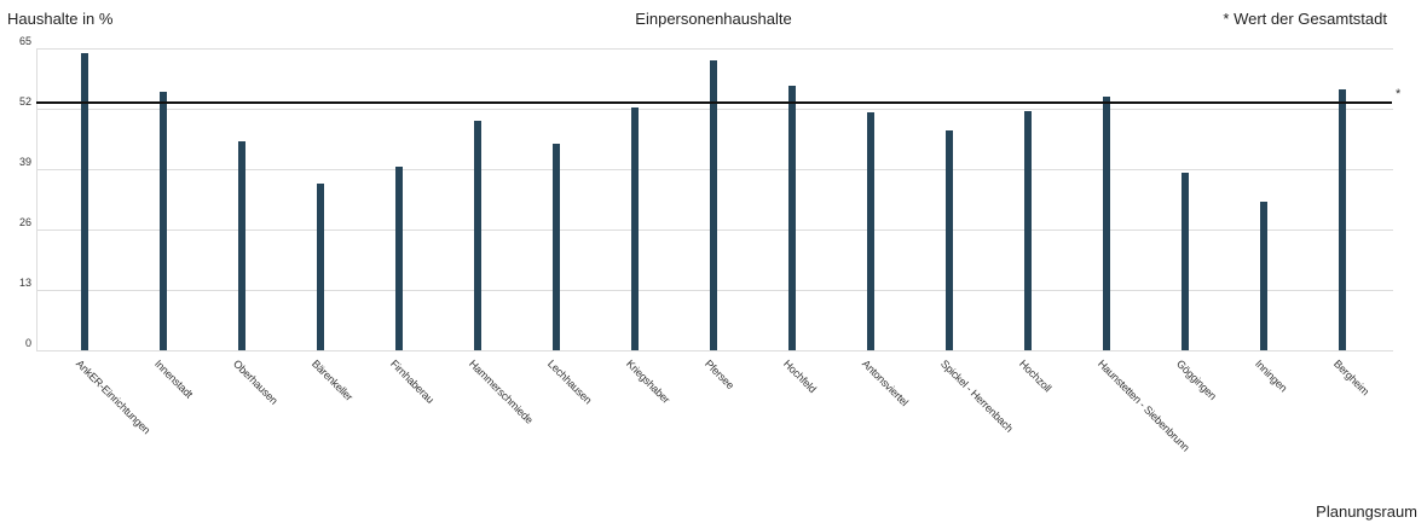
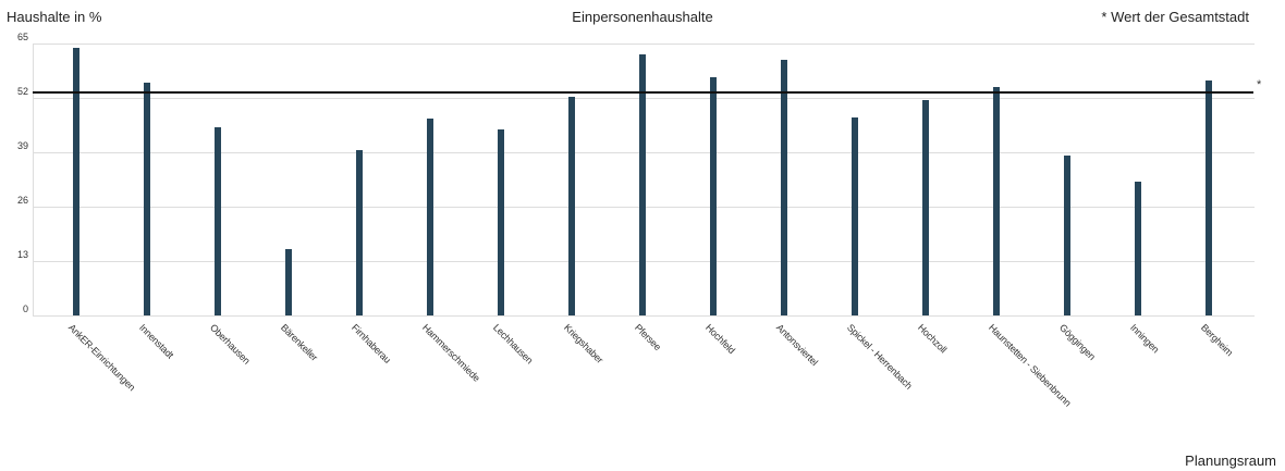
Bärenkeller: 36 -> 16
Hammerschmiede: 50 -> 47
Antonsviertel: 51 -> 61
